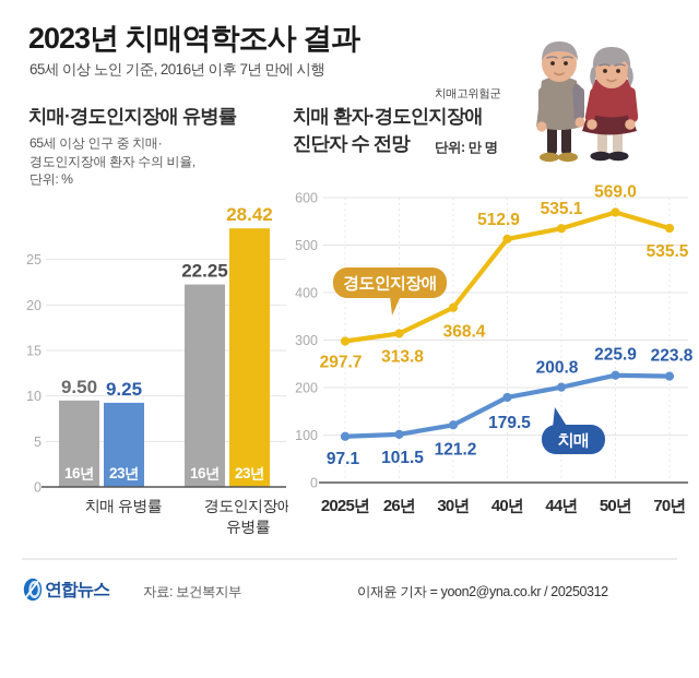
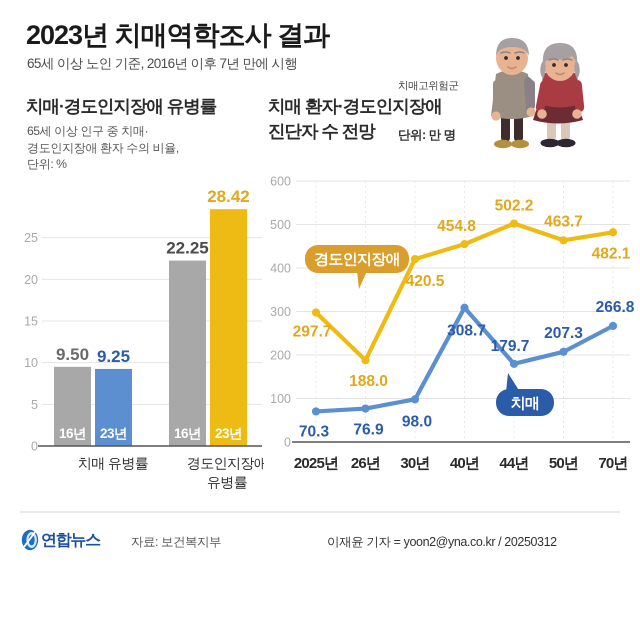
치매 환자·경도인지장애 진단자 수 전망/치매/2025년: 97.1 -> 70.3
치매 환자·경도인지장애 진단자 수 전망/경도인지장애/26년: 313.8 -> 188.0
치매 환자·경도인지장애 진단자 수 전망/치매/26년: 101.5 -> 76.9
치매 환자·경도인지장애 진단자 수 전망/경도인지장애/30년: 368.4 -> 420.5
치매 환자·경도인지장애 진단자 수 전망/치매/30년: 121.2 -> 98.0
치매 환자·경도인지장애 진단자 수 전망/경도인지장애/40년: 512.9 -> 454.8
치매 환자·경도인지장애 진단자 수 전망/치매/40년: 179.5 -> 308.7
치매 환자·경도인지장애 진단자 수 전망/경도인지장애/44년: 535.1 -> 502.2
치매 환자·경도인지장애 진단자 수 전망/치매/44년: 200.8 -> 179.7
치매 환자·경도인지장애 진단자 수 전망/경도인지장애/50년: 569.0 -> 463.7
치매 환자·경도인지장애 진단자 수 전망/치매/50년: 225.9 -> 207.3
치매 환자·경도인지장애 진단자 수 전망/경도인지장애/70년: 535.5 -> 482.1
치매 환자·경도인지장애 진단자 수 전망/치매/70년: 223.8 -> 266.8
